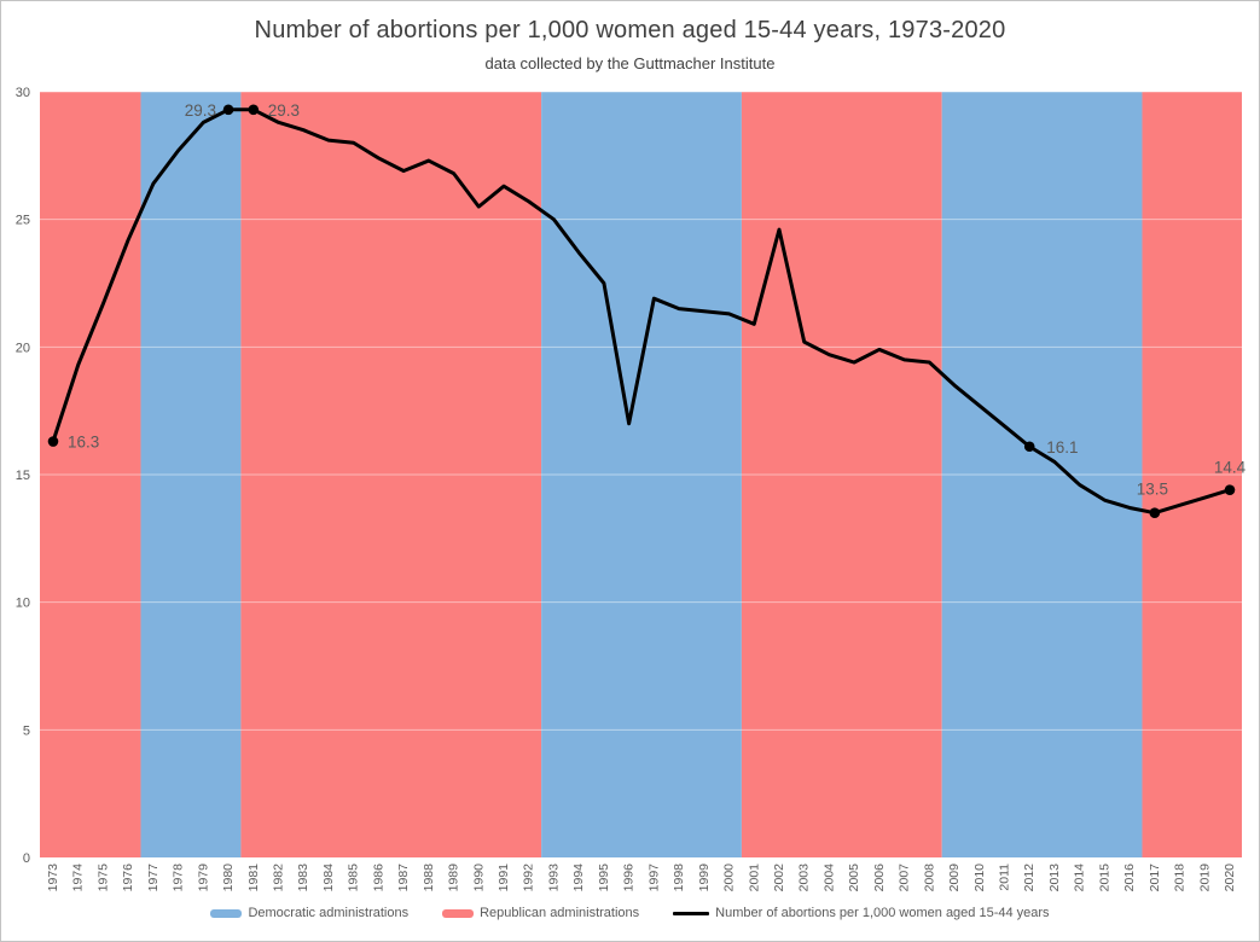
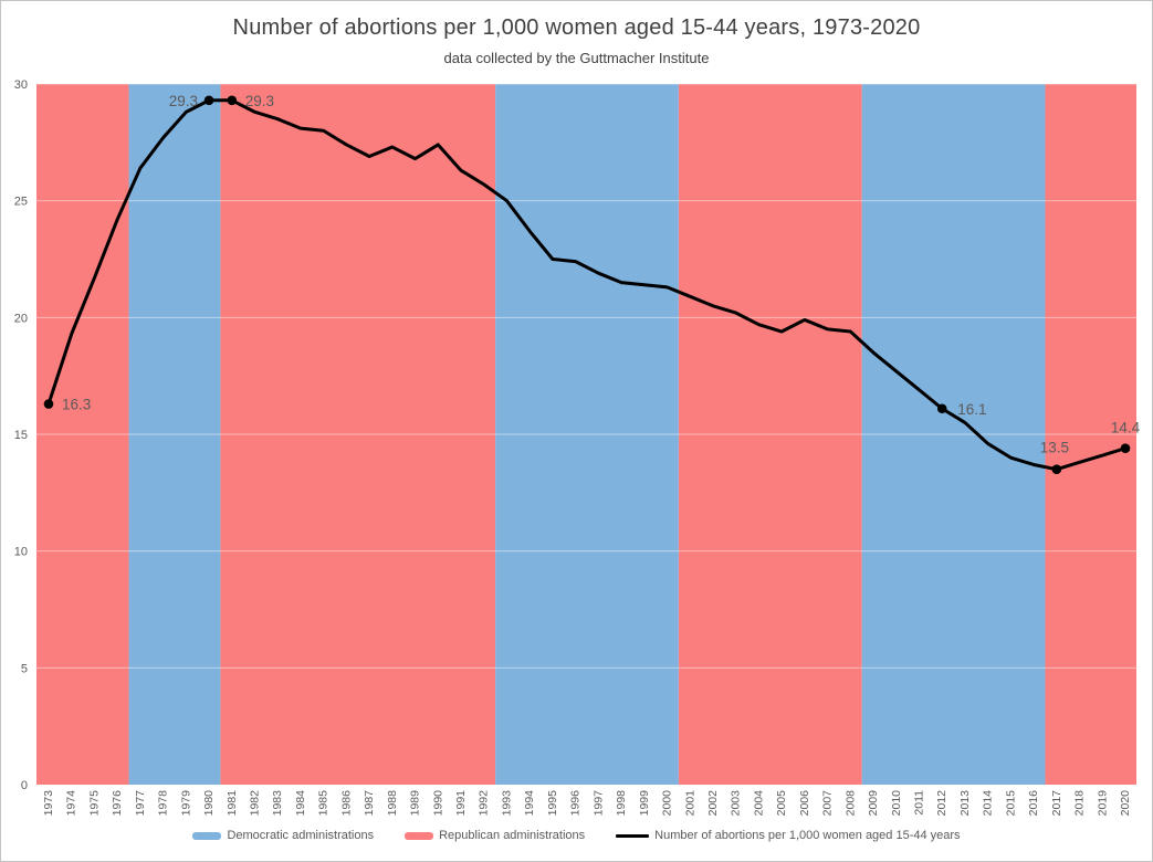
1990: 25.5 -> 27.4
1996: 17.0 -> 22.4
2002: 24.6 -> 20.5
